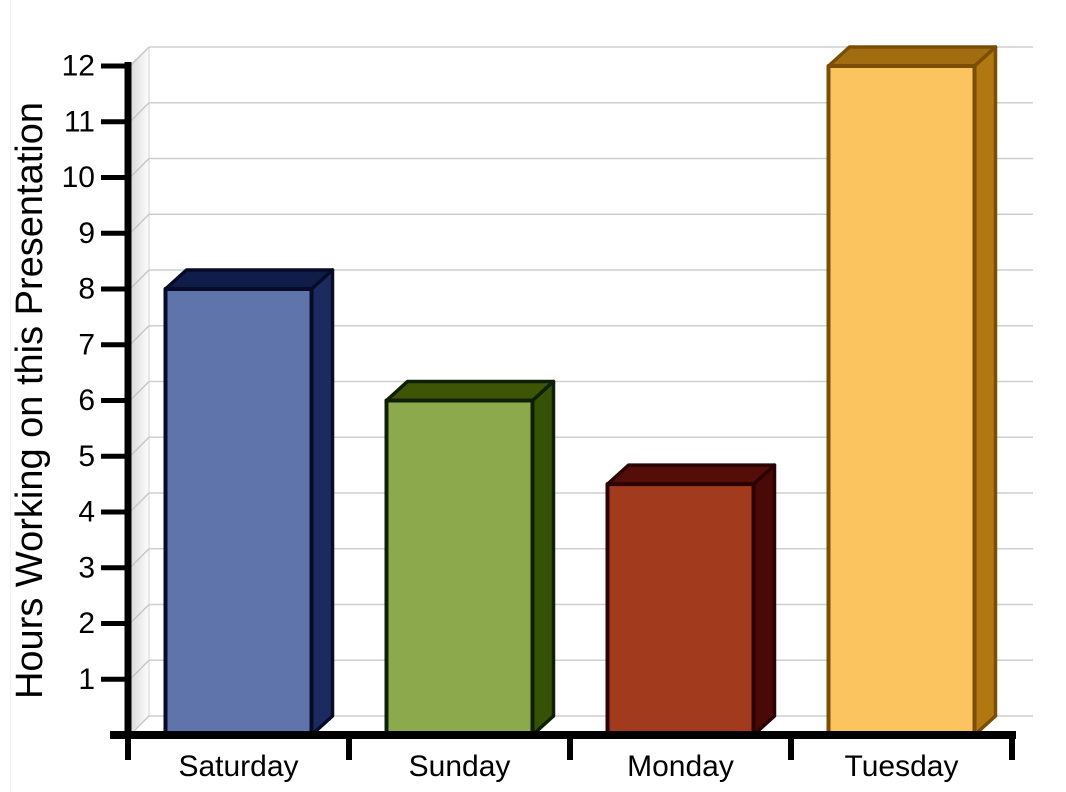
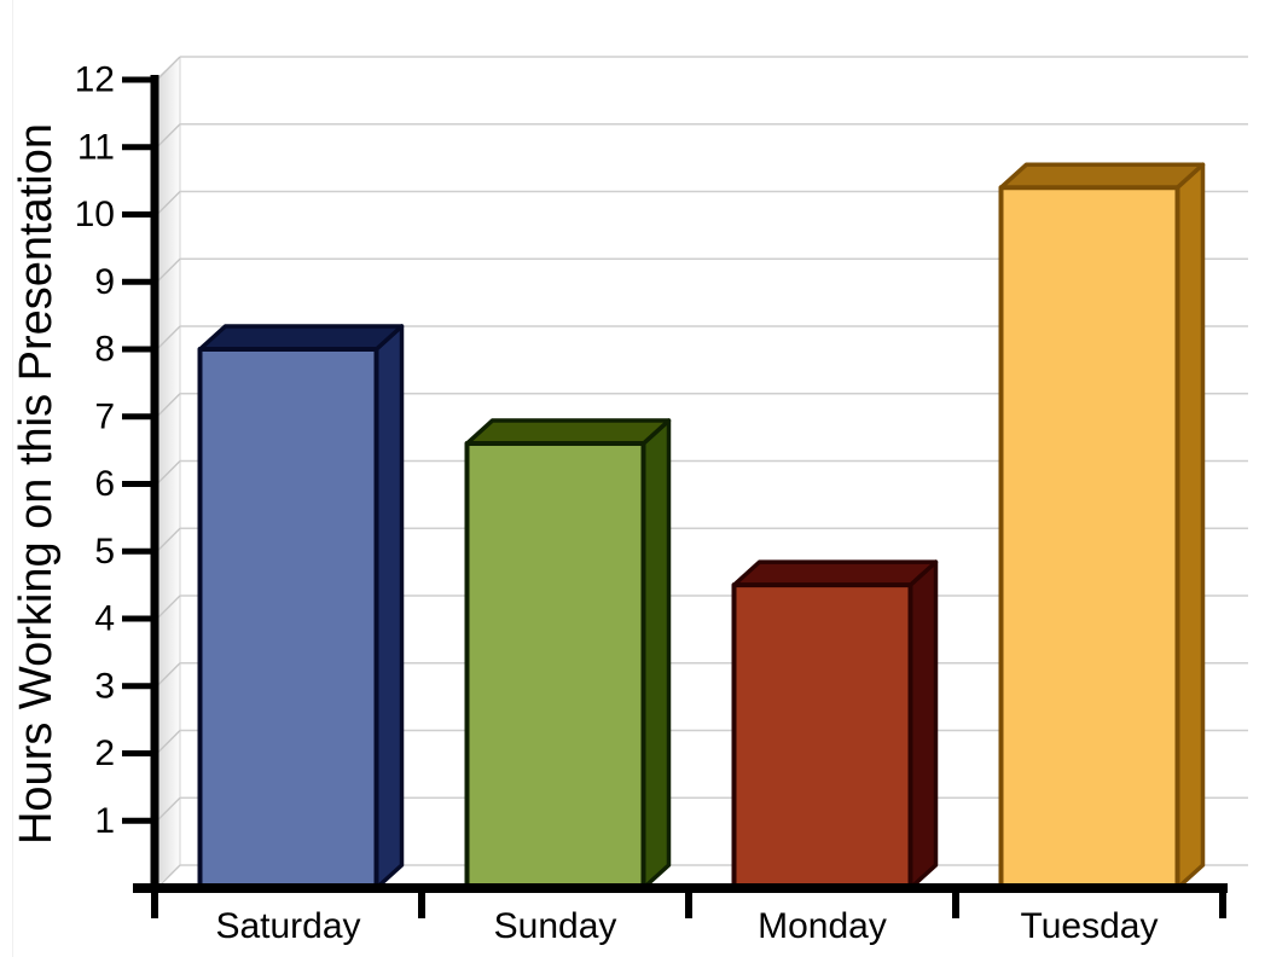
Sunday: 6.0 -> 6.6
Tuesday: 12.0 -> 10.4
